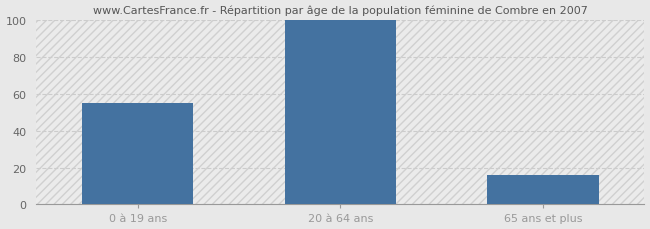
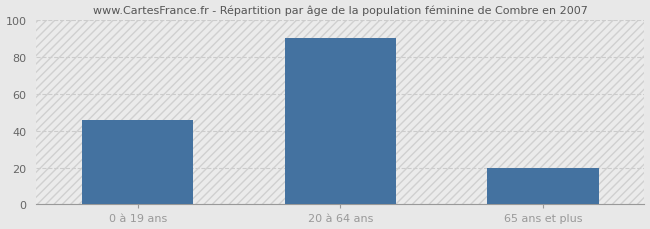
0 à 19 ans: 55 -> 46
20 à 64 ans: 100 -> 90
65 ans et plus: 16 -> 20
